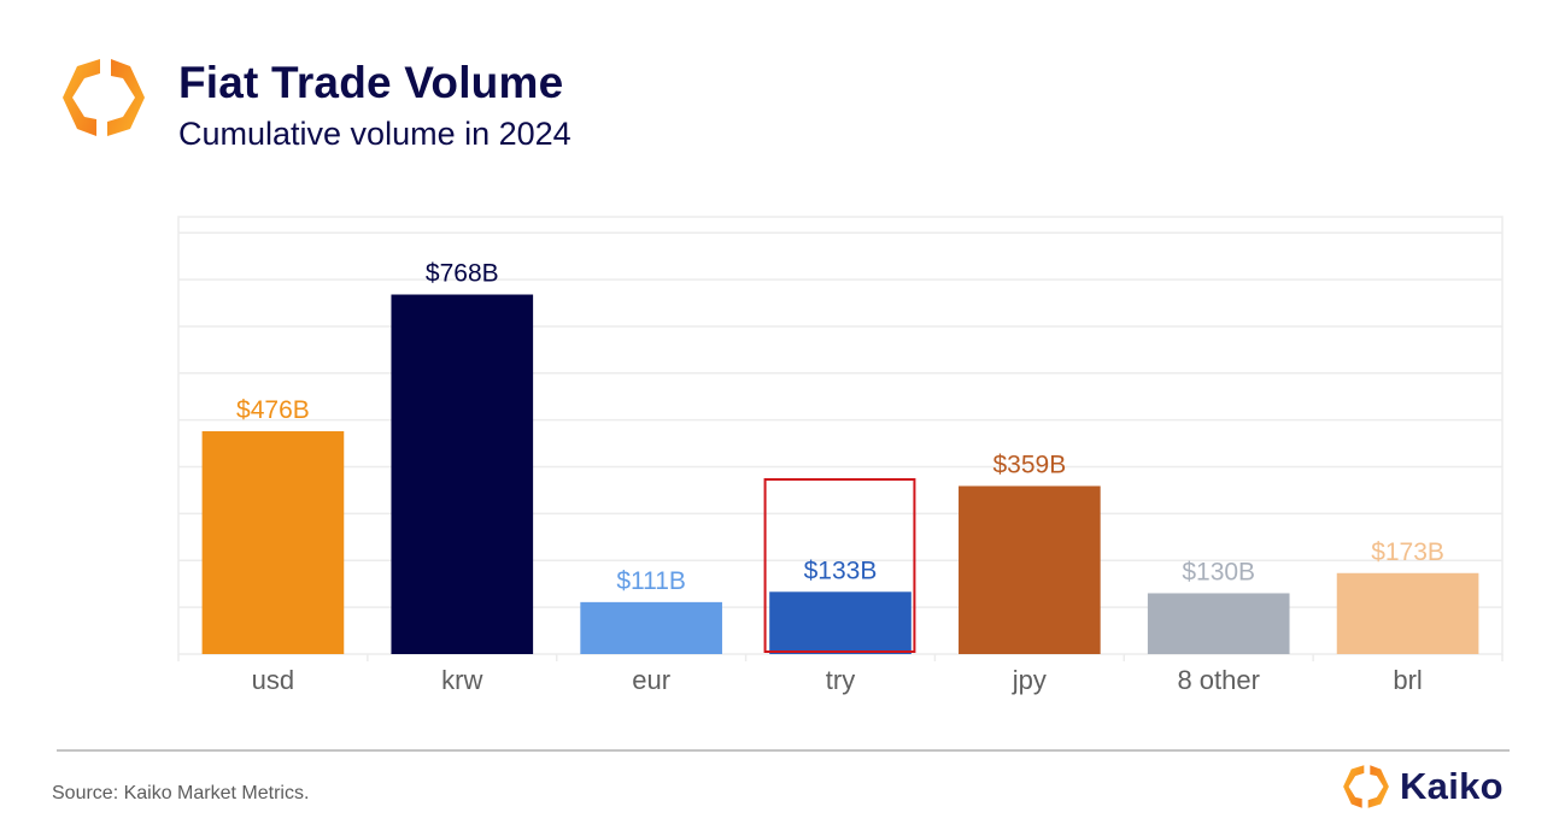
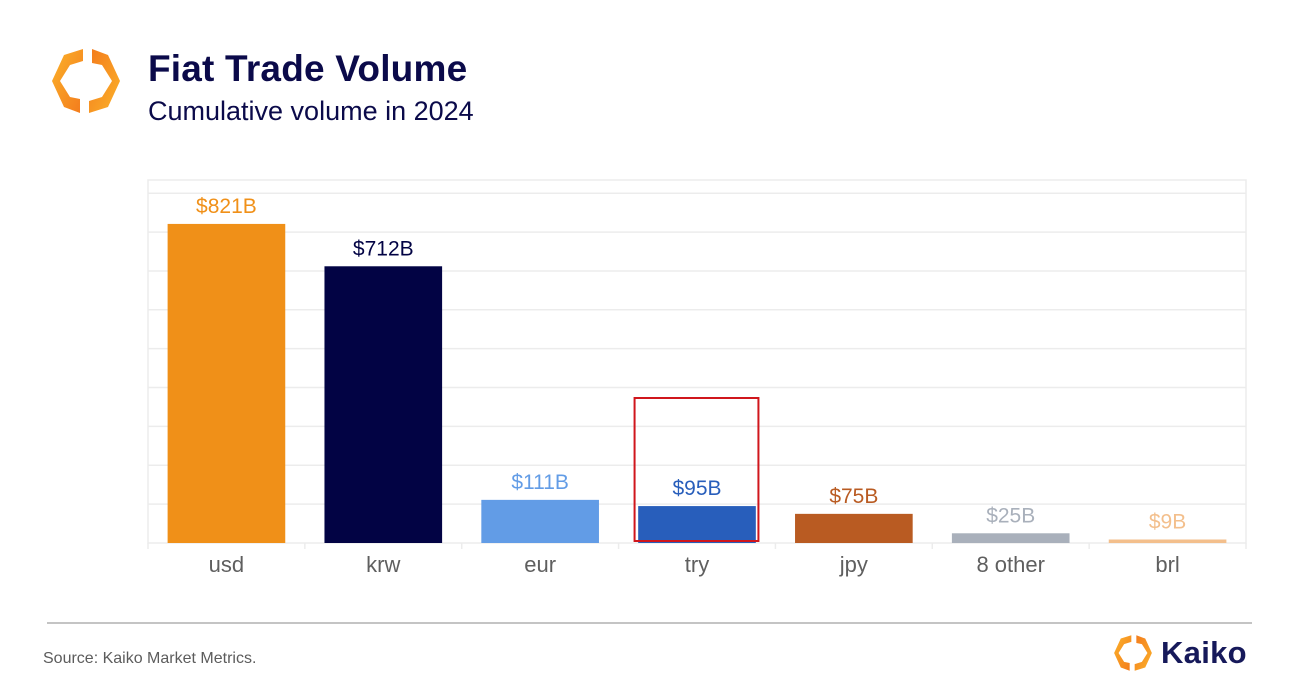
usd: $476B -> $821B
krw: $768B -> $712B
try: $133B -> $95B
jpy: $359B -> $75B
8 other: $130B -> $25B
brl: $173B -> $9B
